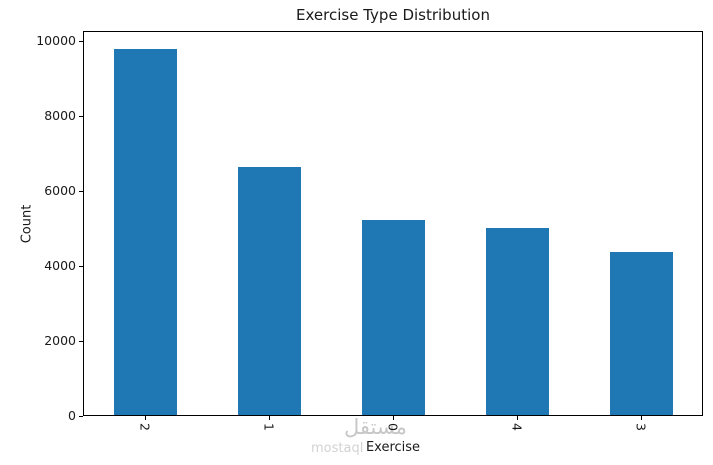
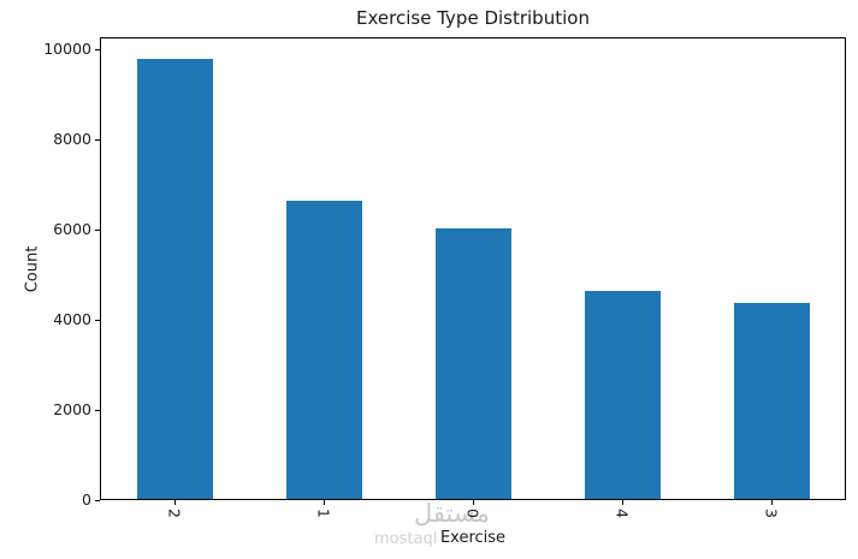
0: 5200 -> 6000
4: 5000 -> 4600
